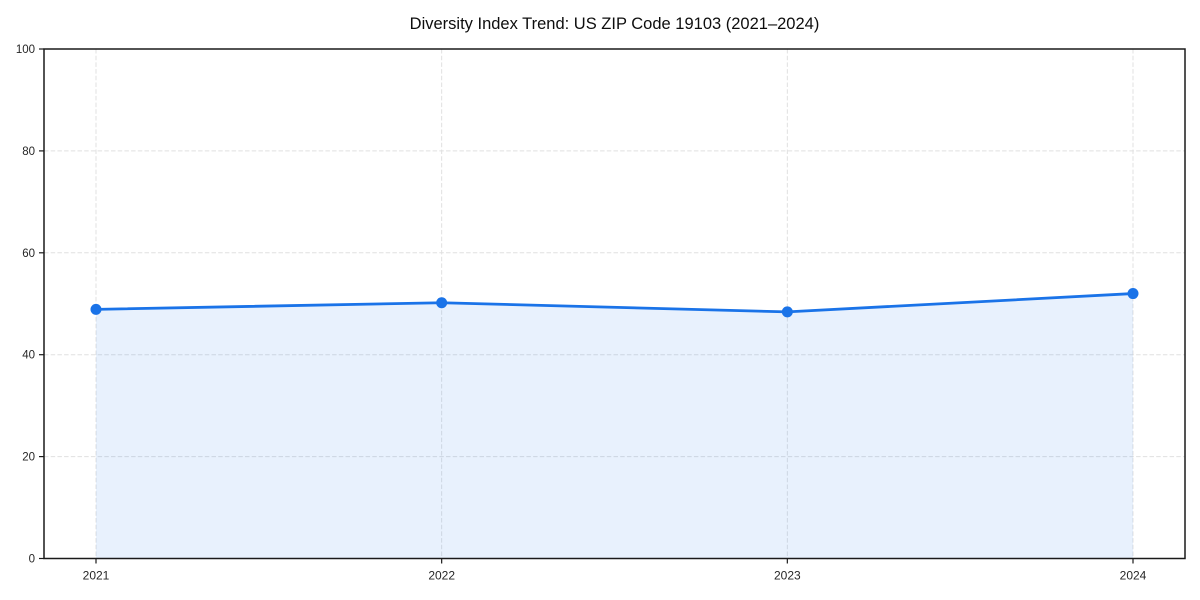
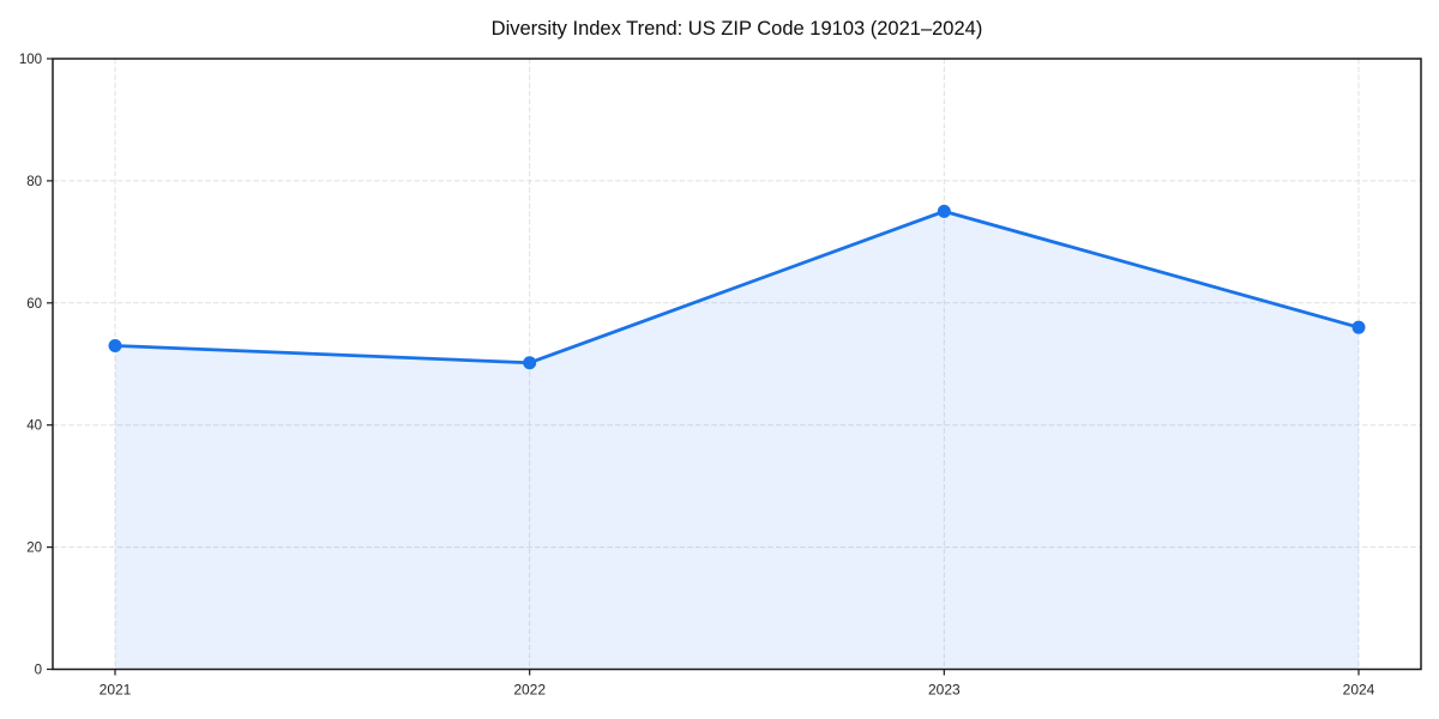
2021: 49 -> 53
2023: 48 -> 75
2024: 52 -> 56
